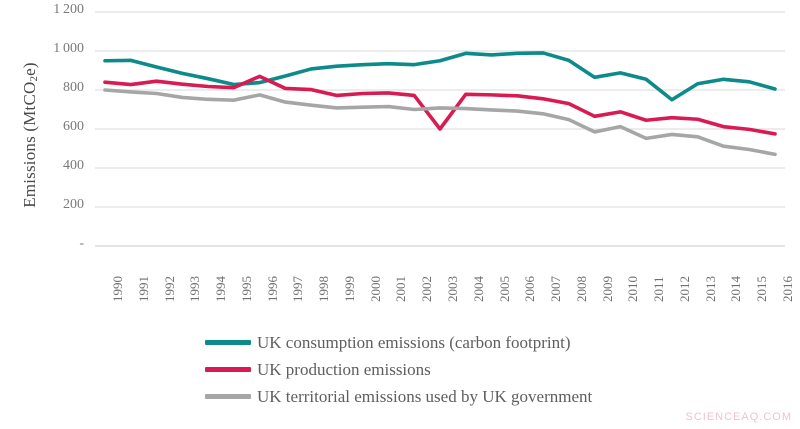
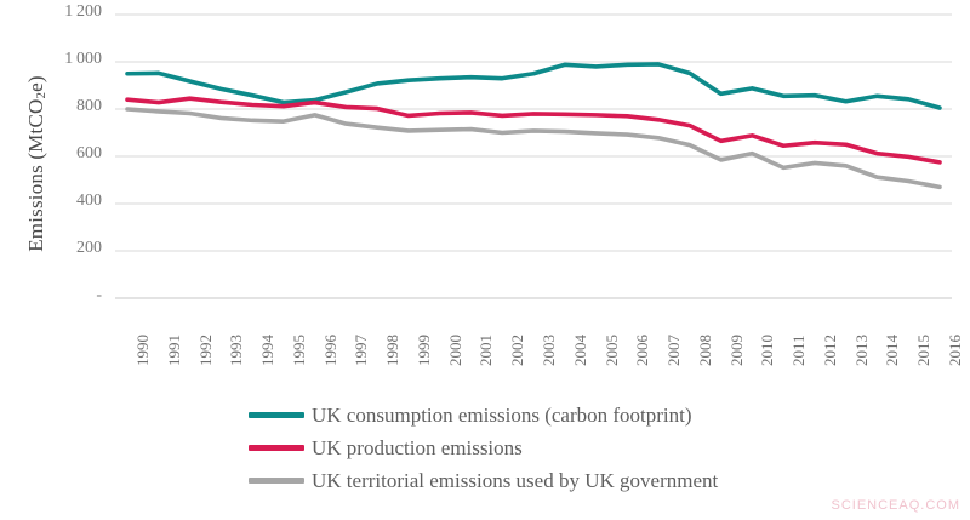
UK production emissions/1996: 870 -> 830
UK production emissions/2003: 600 -> 780
UK consumption emissions (carbon footprint)/2012: 750 -> 860
